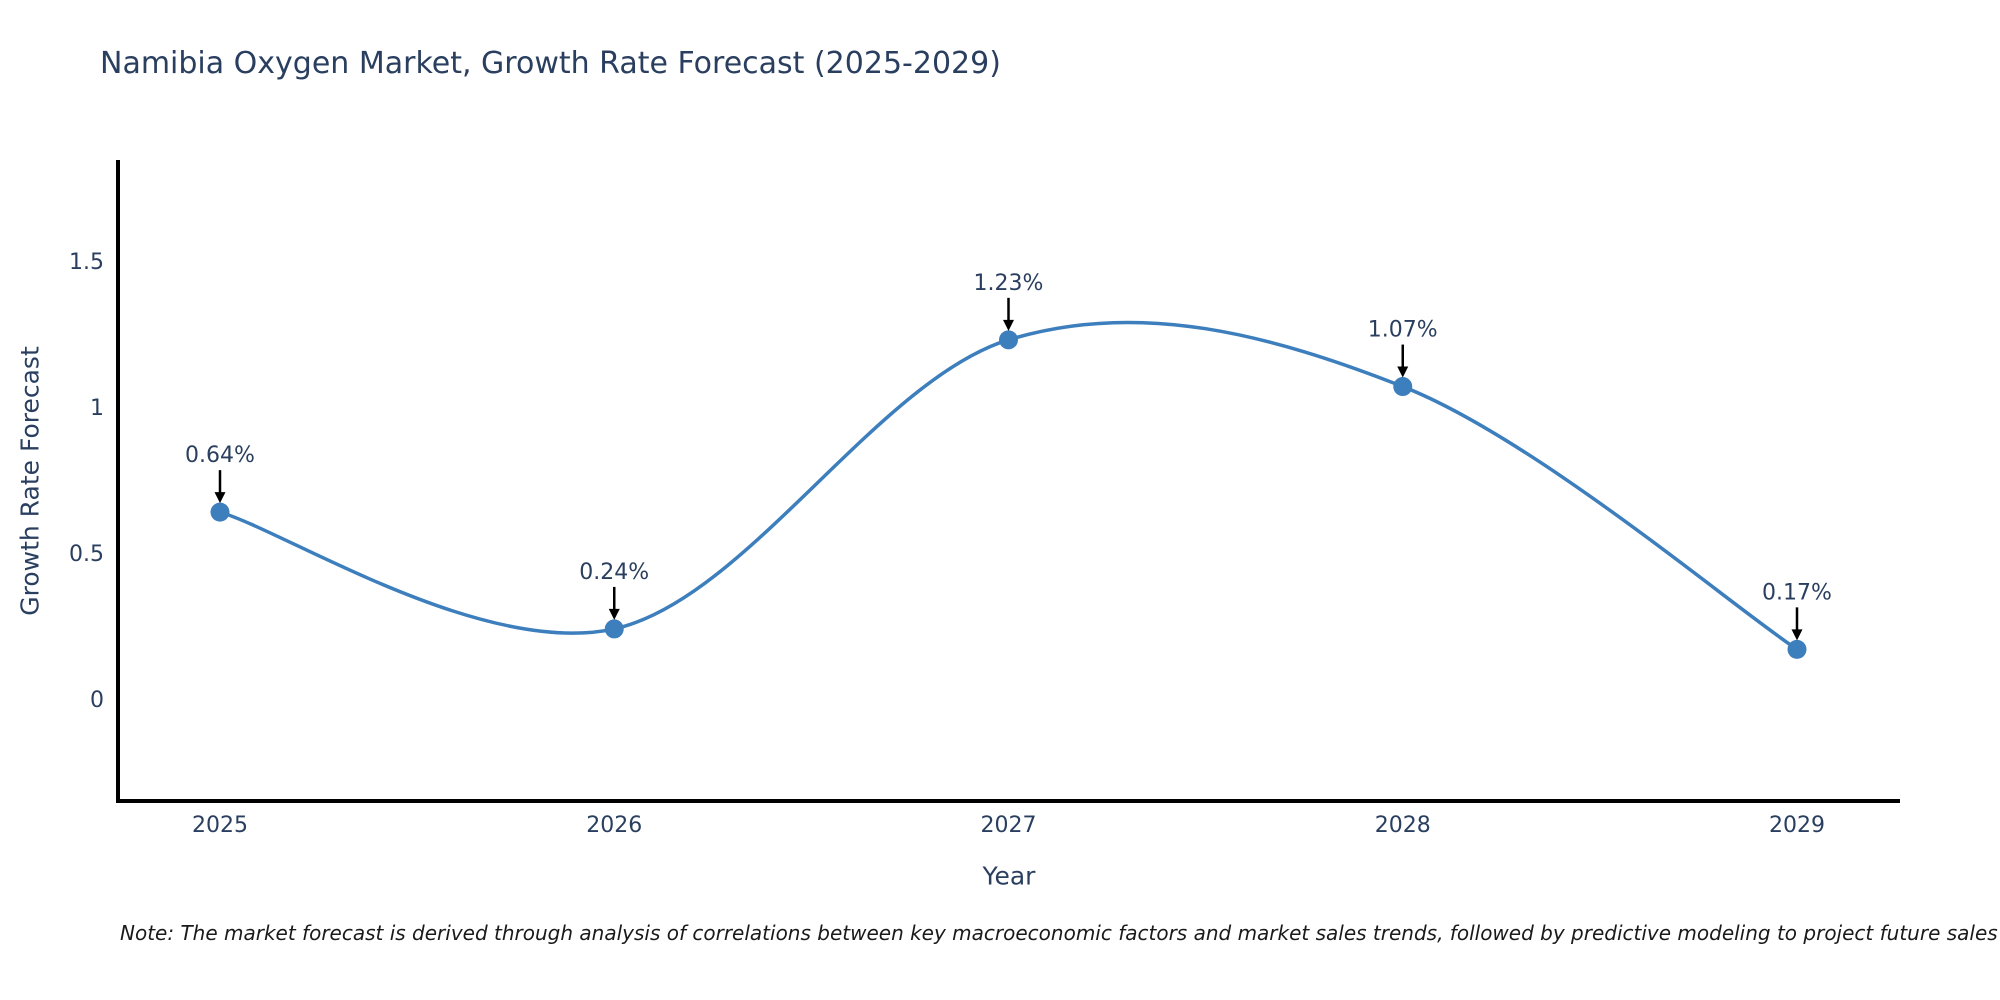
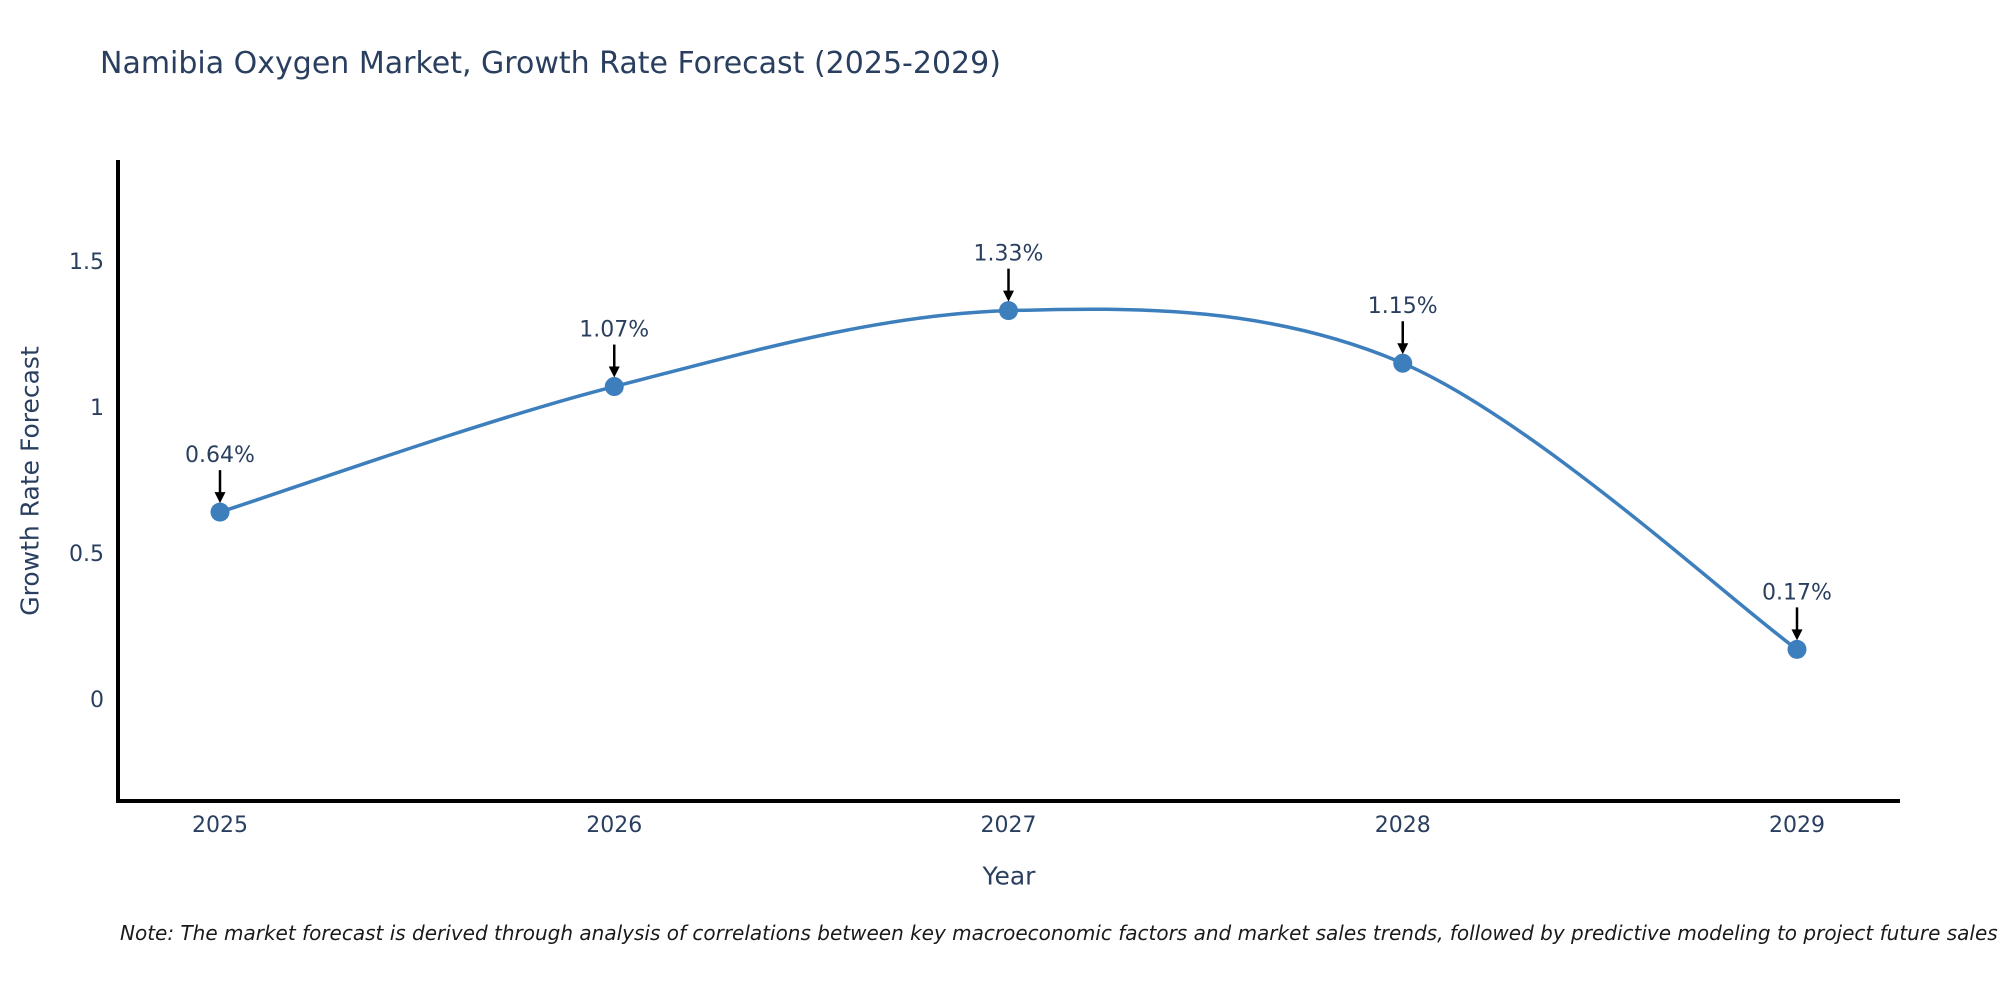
2026: 0.24% -> 1.07%
2027: 1.23% -> 1.33%
2028: 1.07% -> 1.15%
